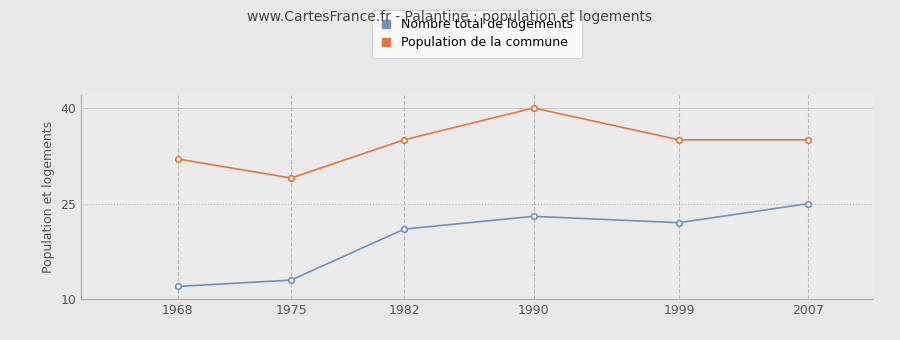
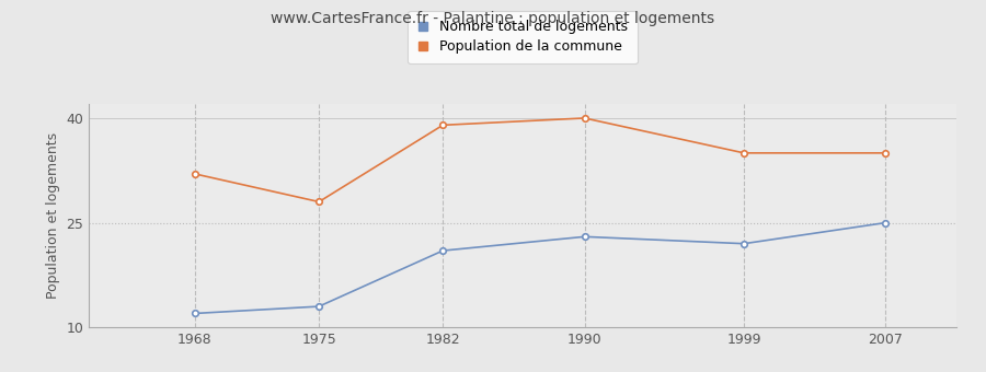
Population de la commune/1975: 29 -> 28
Population de la commune/1982: 35 -> 39
